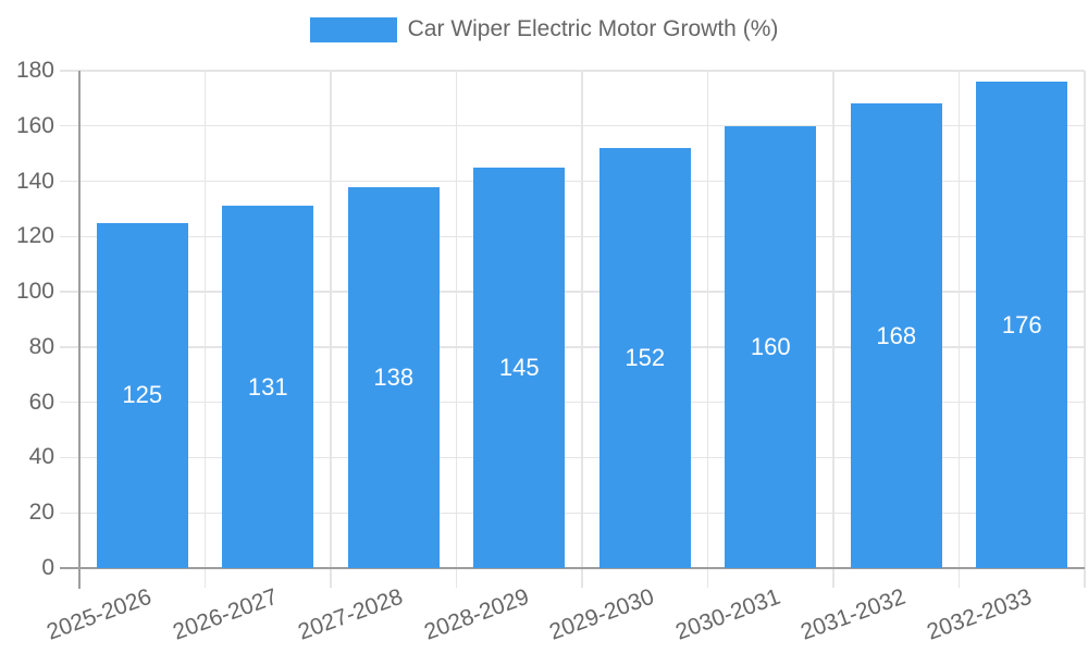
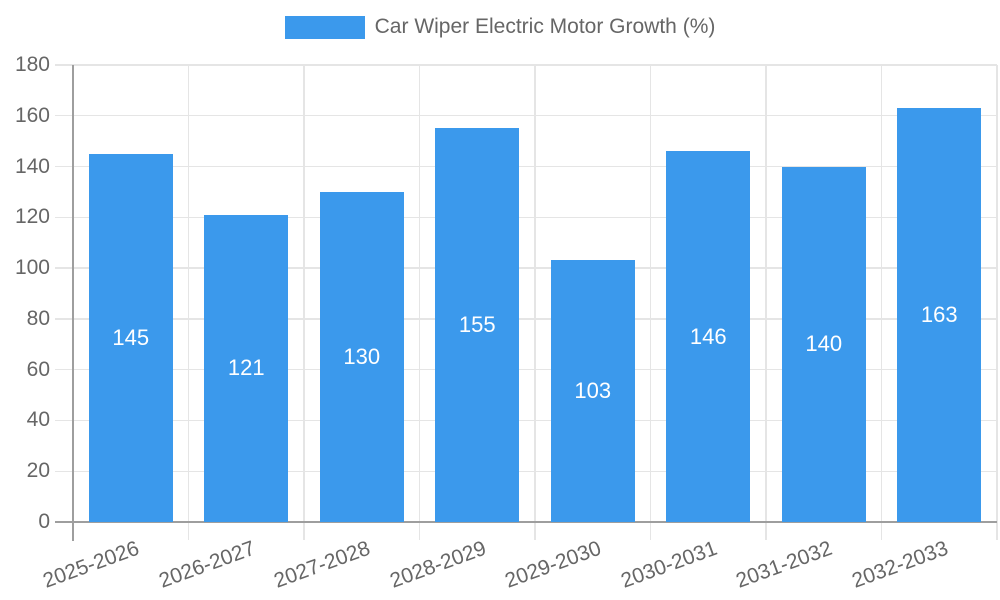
2025-2026: 125 -> 145
2026-2027: 131 -> 121
2027-2028: 138 -> 130
2028-2029: 145 -> 155
2029-2030: 152 -> 103
2030-2031: 160 -> 146
2031-2032: 168 -> 140
2032-2033: 176 -> 163
